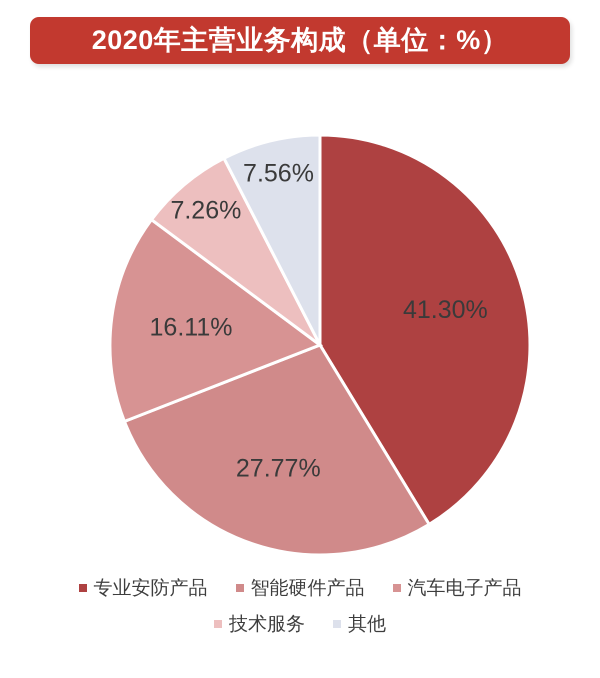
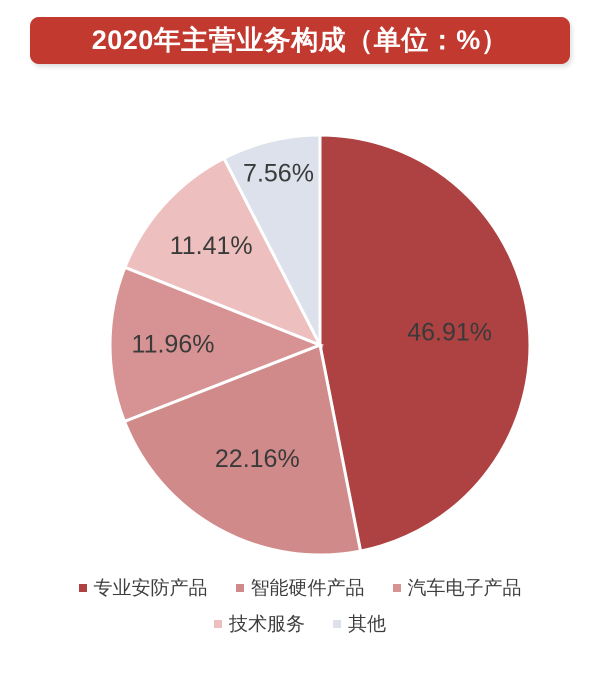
专业安防产品: 41.30% -> 46.91%
智能硬件产品: 27.77% -> 22.16%
汽车电子产品: 16.11% -> 11.96%
技术服务: 7.26% -> 11.41%
